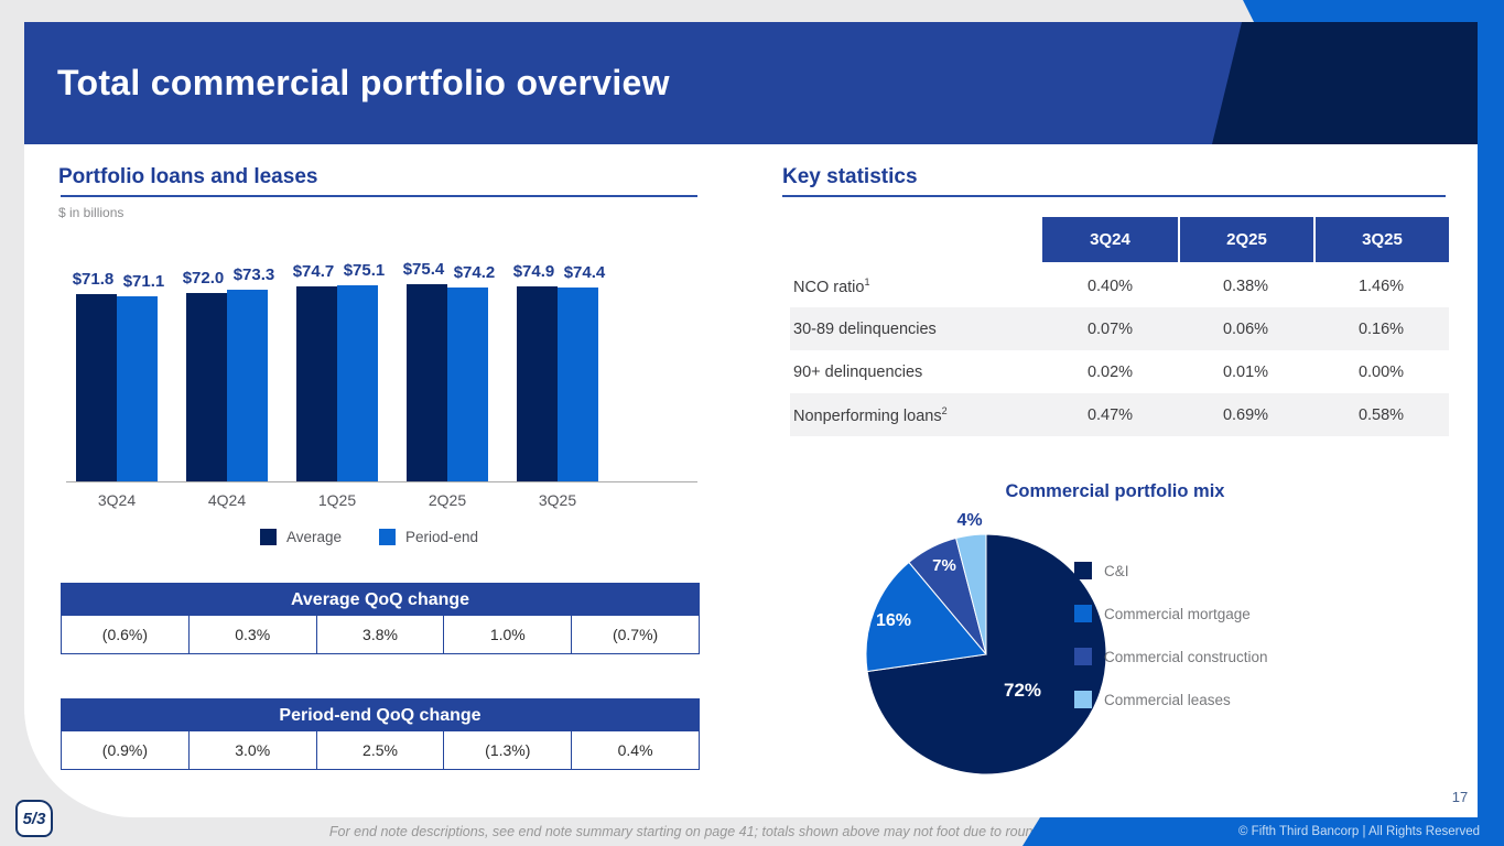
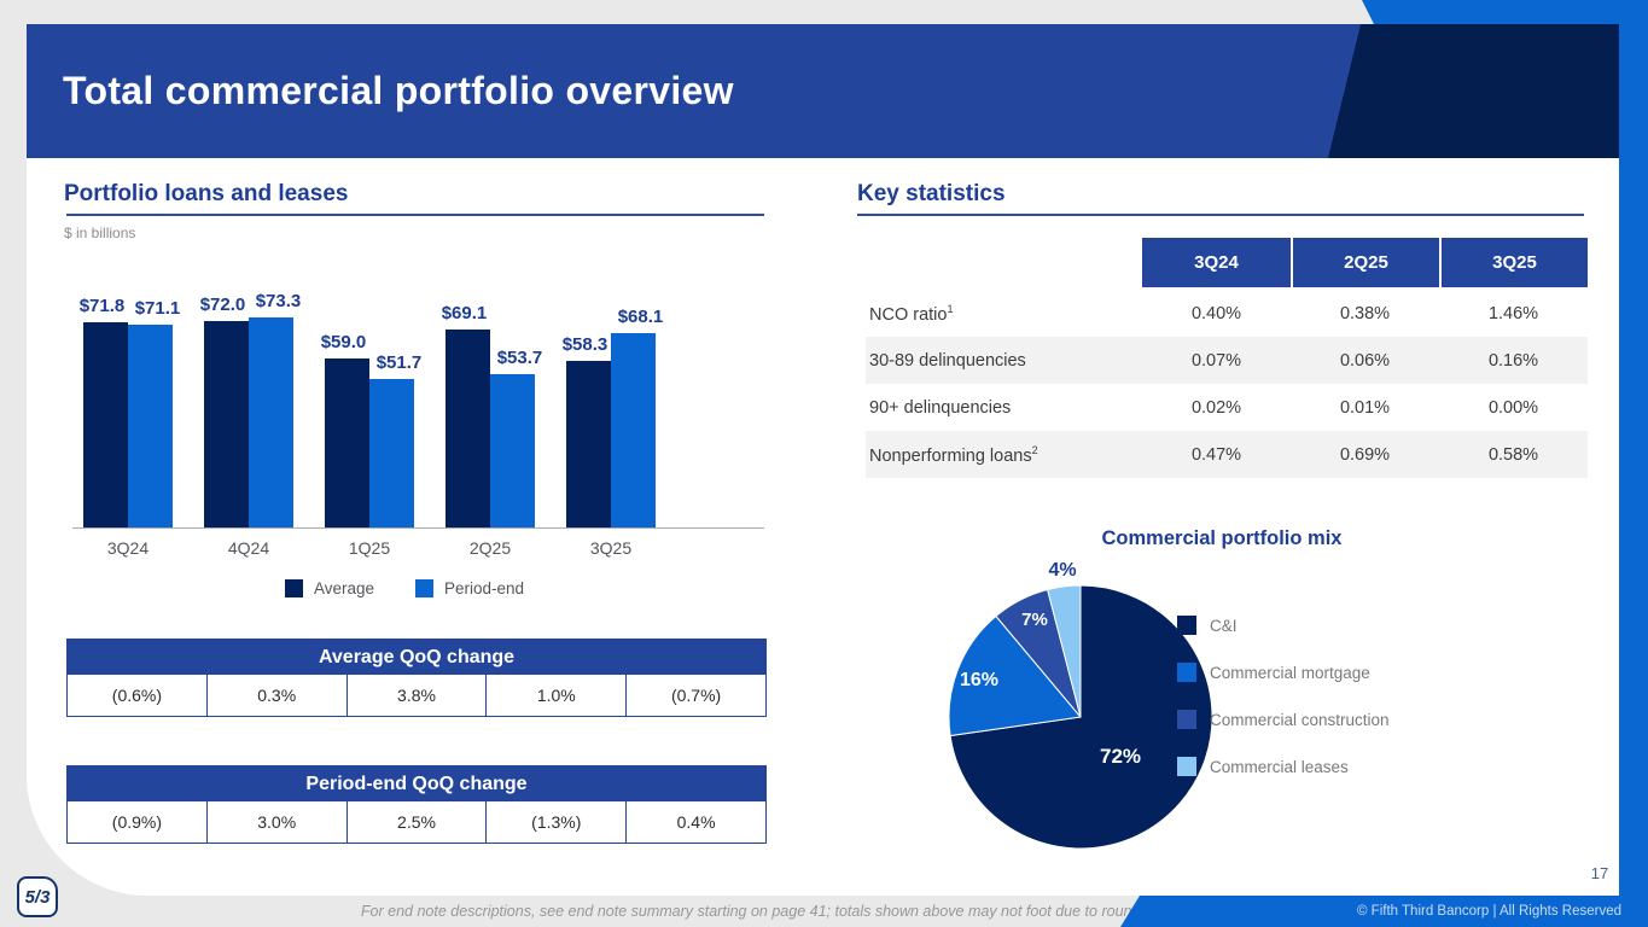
Portfolio loans and leases/Average/1Q25: $74.7 -> $59.0
Portfolio loans and leases/Period-end/1Q25: $75.1 -> $51.7
Portfolio loans and leases/Average/2Q25: $75.4 -> $69.1
Portfolio loans and leases/Period-end/2Q25: $74.2 -> $53.7
Portfolio loans and leases/Average/3Q25: $74.9 -> $58.3
Portfolio loans and leases/Period-end/3Q25: $74.4 -> $68.1
